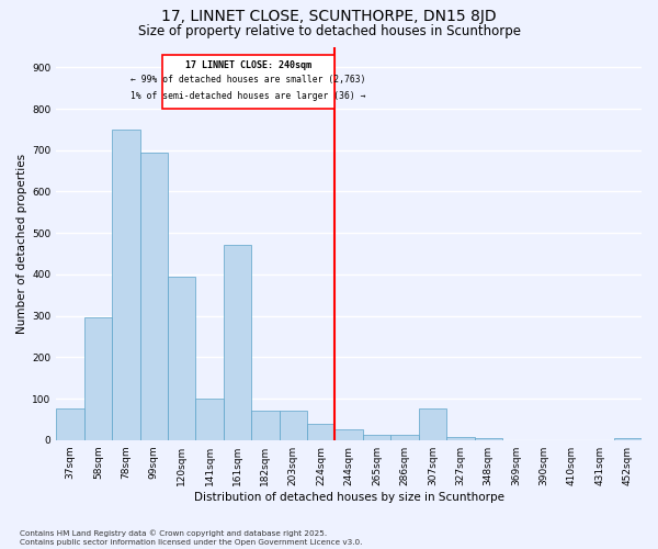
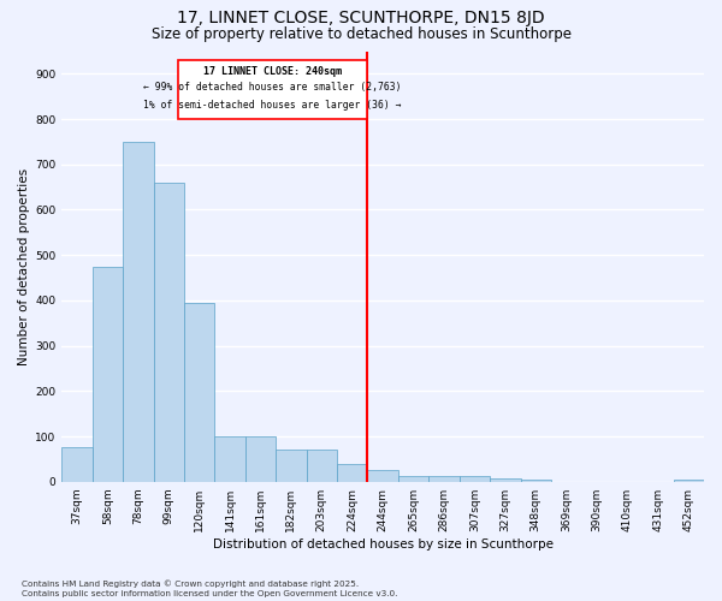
58sqm: 295 -> 475
99sqm: 695 -> 660
161sqm: 470 -> 100
307sqm: 75 -> 12
